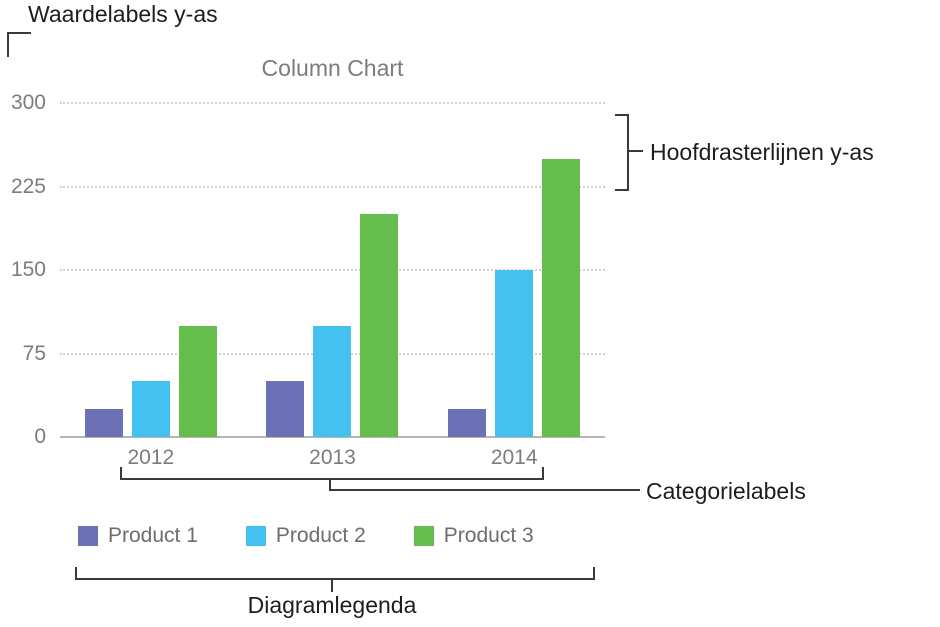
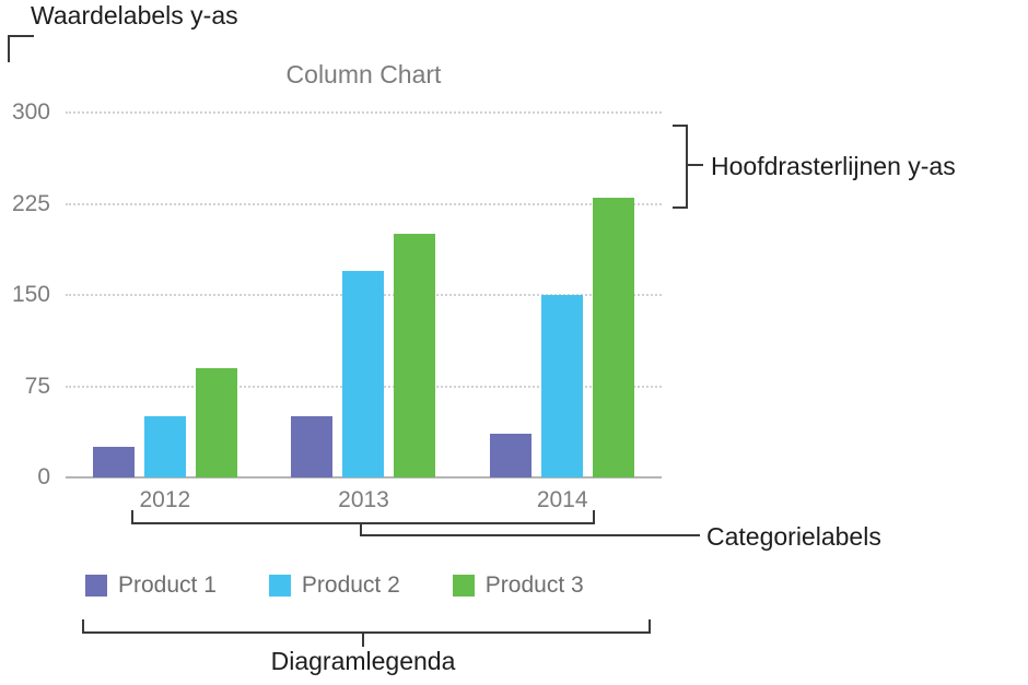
Product 3/2012: 100 -> 90
Product 2/2013: 100 -> 170
Product 1/2014: 25 -> 36
Product 3/2014: 250 -> 230
